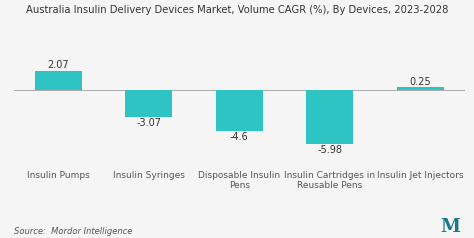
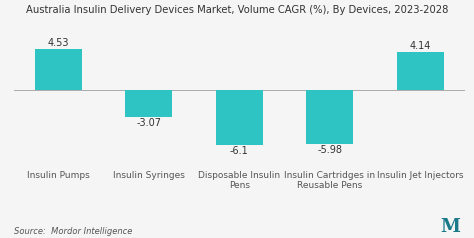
Insulin Pumps: 2.07 -> 4.53
Disposable Insulin Pens: -4.6 -> -6.1
Insulin Jet Injectors: 0.25 -> 4.14
